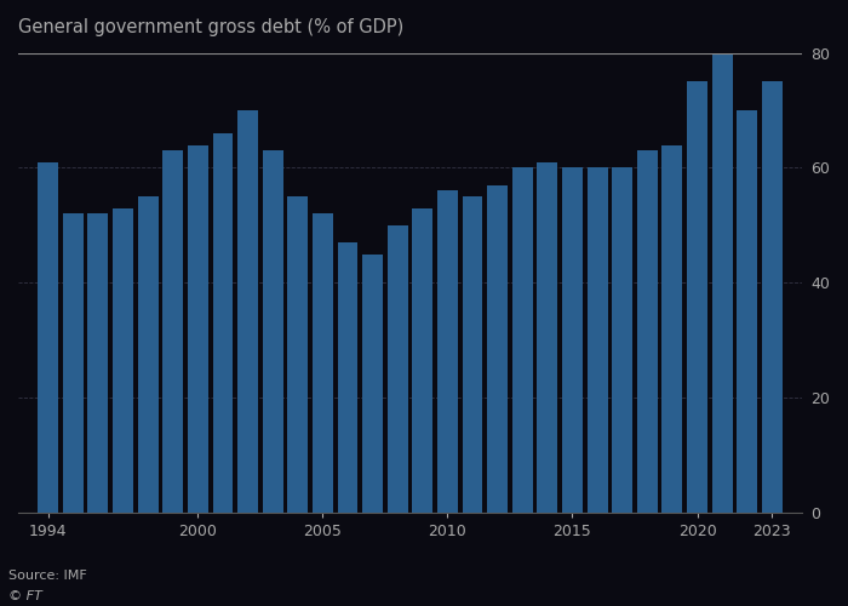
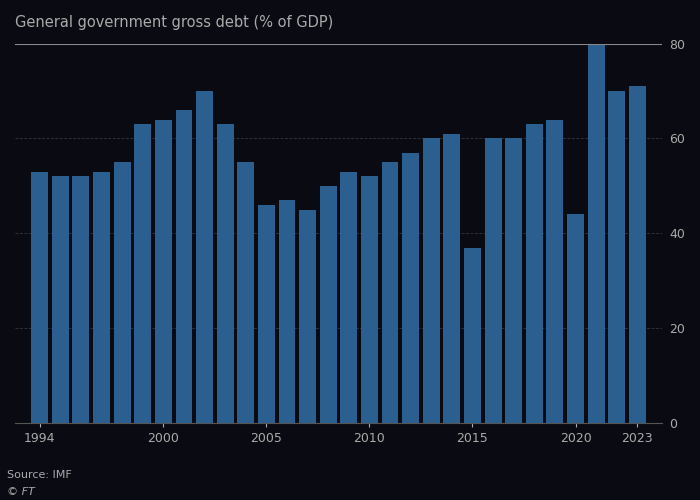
1994: 61 -> 53
2005: 52 -> 46
2010: 56 -> 52
2015: 60 -> 37
2020: 75 -> 44
2023: 75 -> 71
